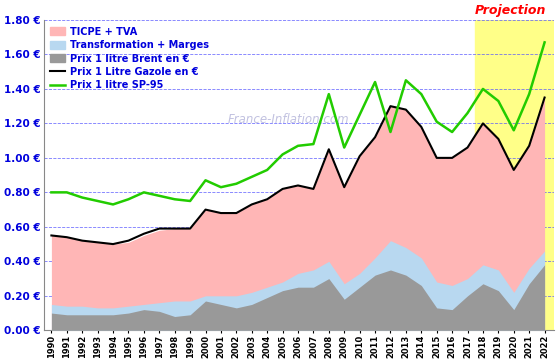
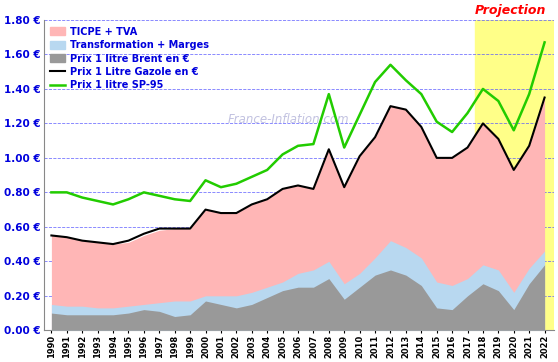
Prix 1 litre SP-95/2012: 1.15 € -> 1.54 €
